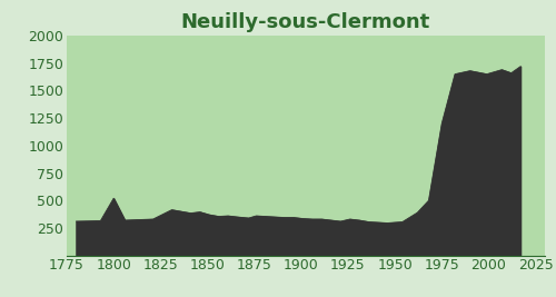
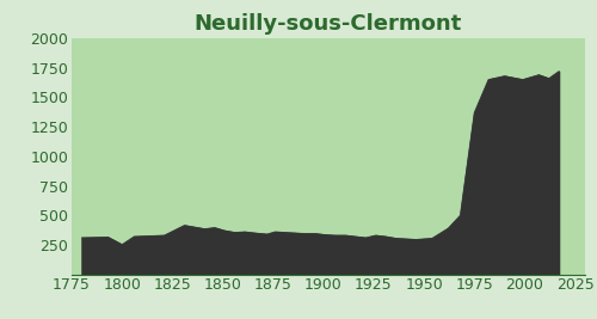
1800: 520 -> 250
1975: 1200 -> 1370
